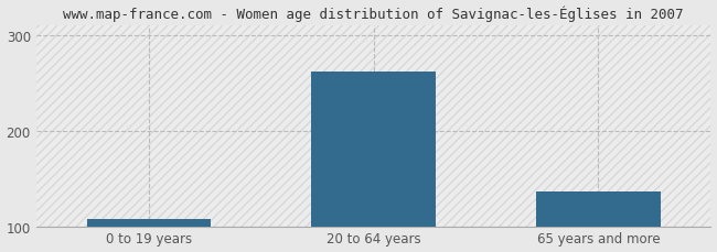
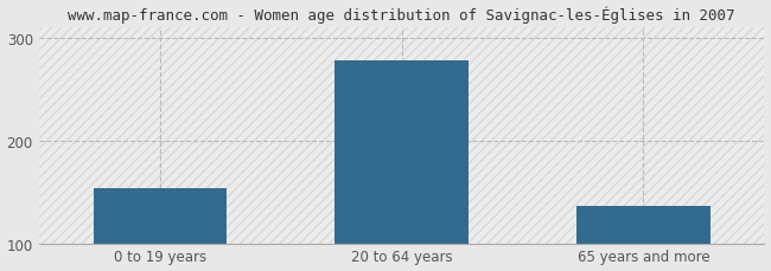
0 to 19 years: 108 -> 154
20 to 64 years: 262 -> 278
